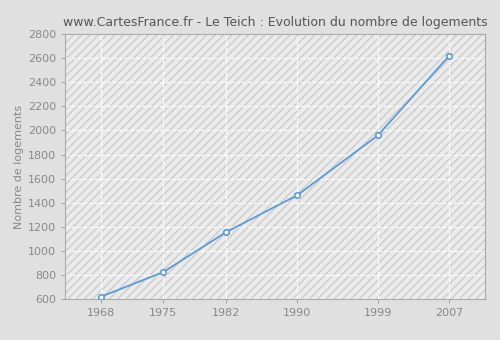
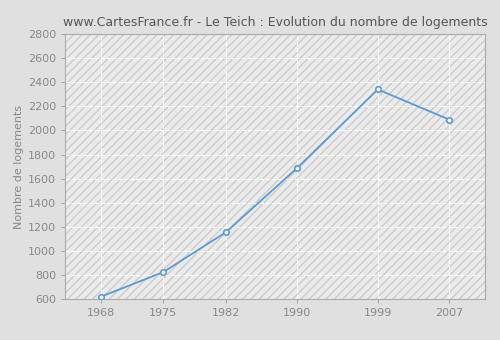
1990: 1460 -> 1690
1999: 1960 -> 2340
2007: 2620 -> 2090
